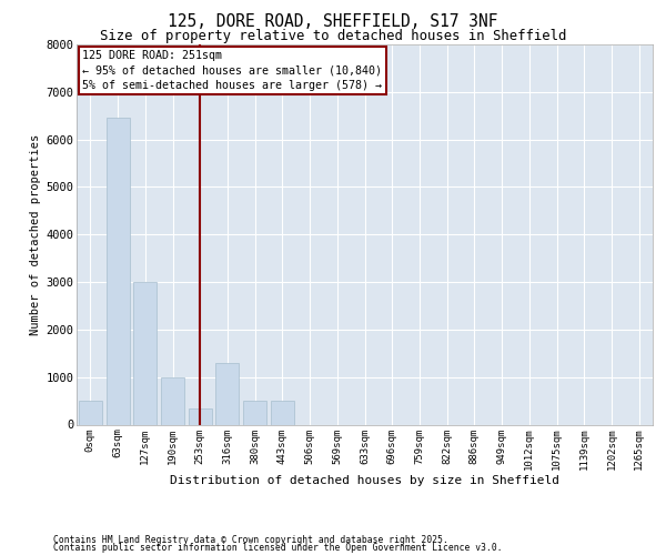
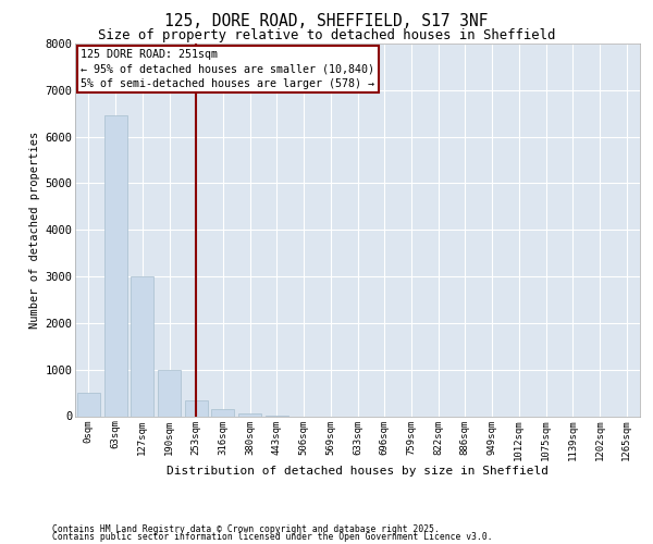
316sqm: 1300 -> 150
380sqm: 500 -> 60
443sqm: 500 -> 10
